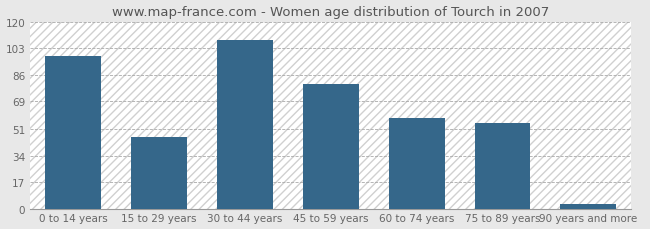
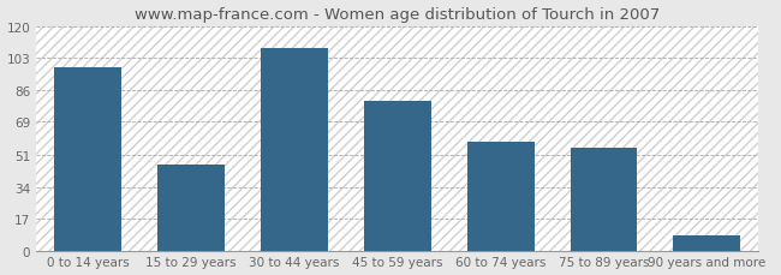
90 years and more: 3 -> 8
